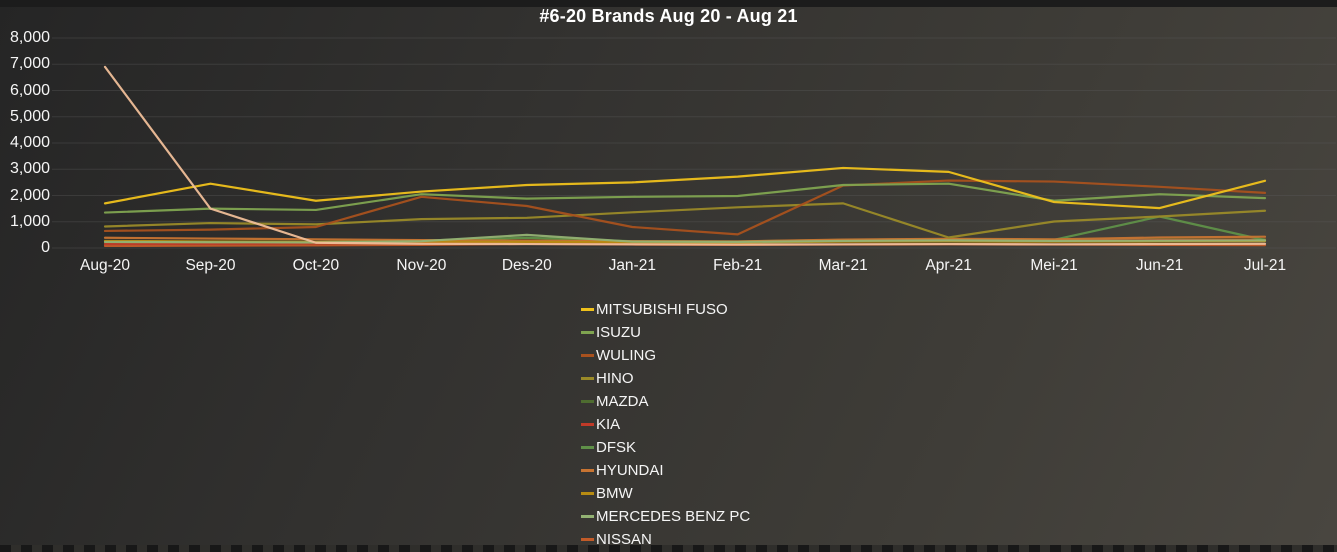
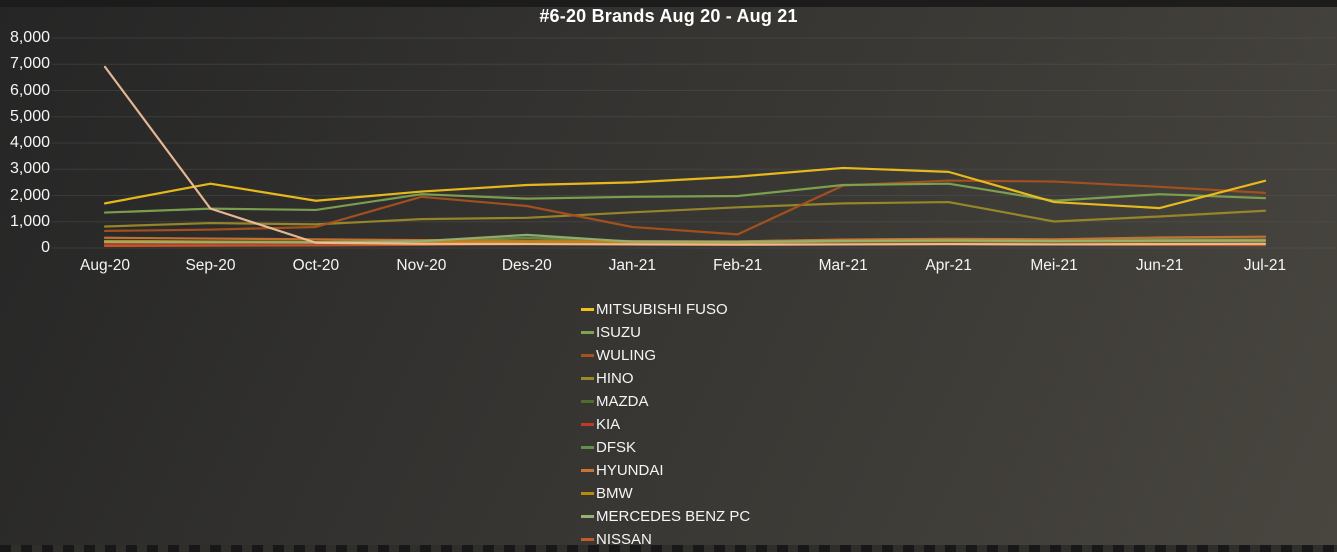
HINO/Apr-21: 400 -> 1800
DFSK/Jun-21: 1200 -> 300
